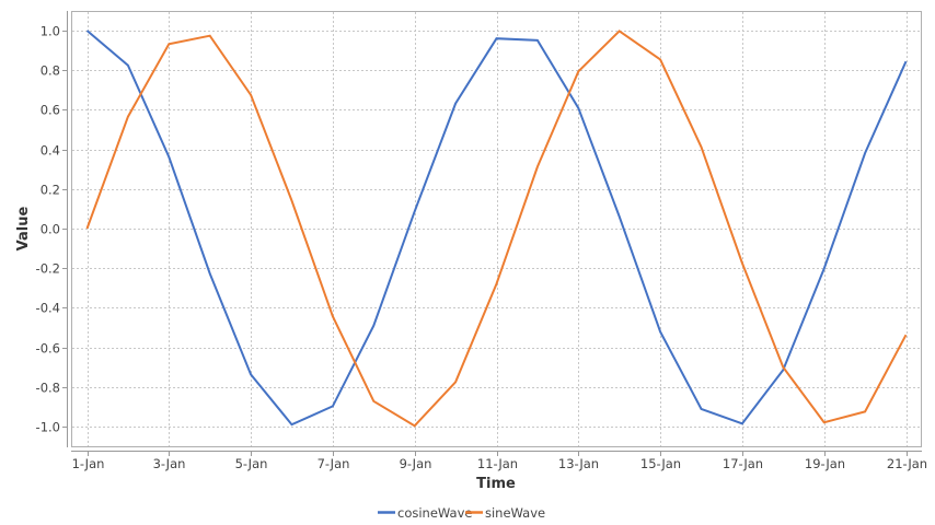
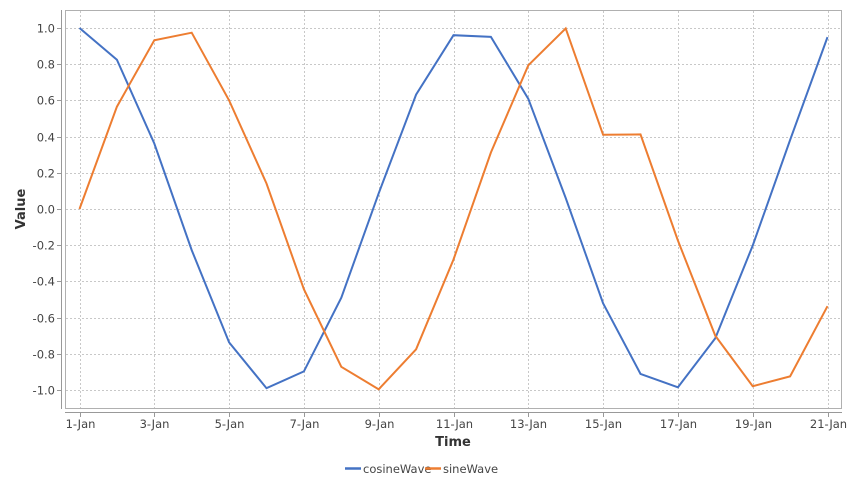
sineWave/5-Jan: 0.68 -> 0.60
sineWave/15-Jan: 0.85 -> 0.41
cosineWave/21-Jan: 0.84 -> 0.95
